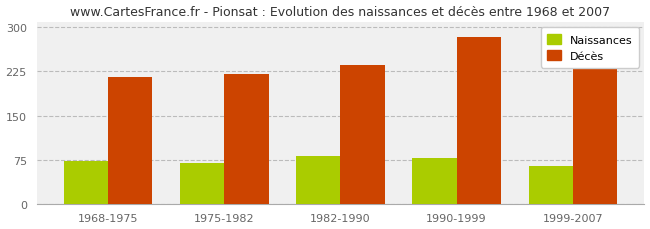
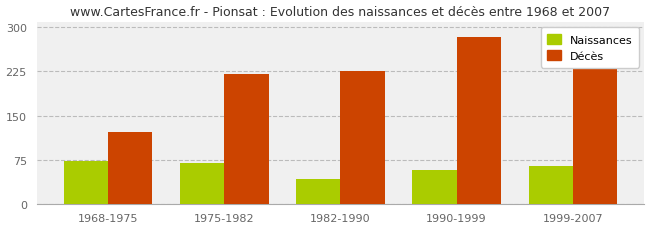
Décès/1968-1975: 215 -> 122
Naissances/1982-1990: 82 -> 42
Décès/1982-1990: 236 -> 226
Naissances/1990-1999: 77 -> 58
